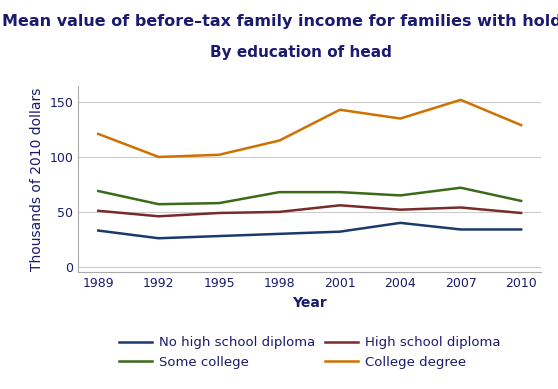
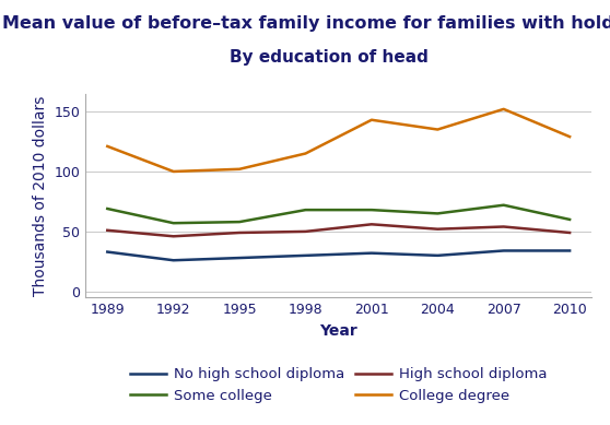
No high school diploma/2004: 40 -> 30
